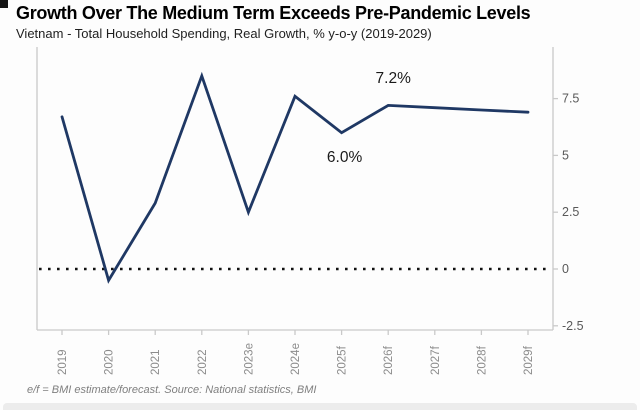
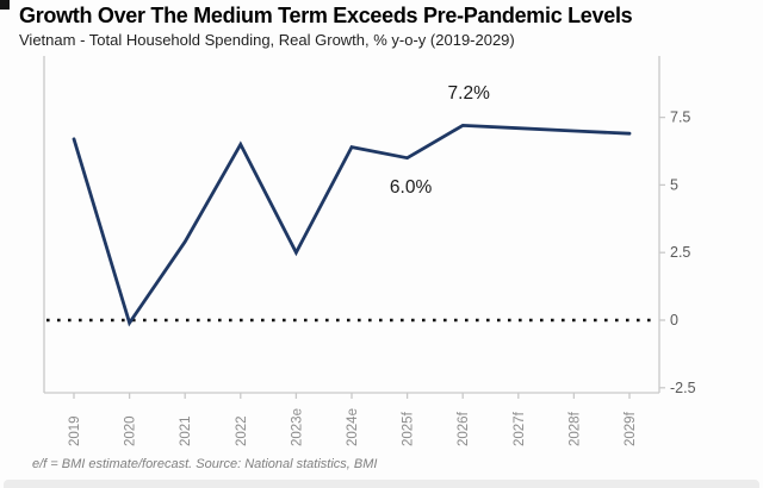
2020: -0.5 -> -0.1
2022: 8.5 -> 6.5
2024e: 7.6 -> 6.4
